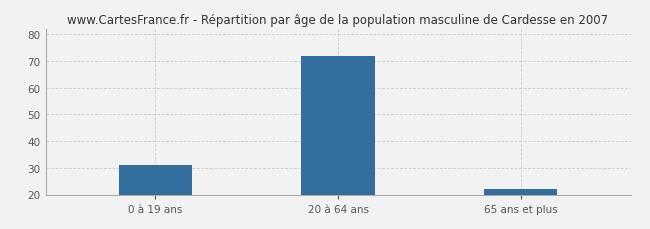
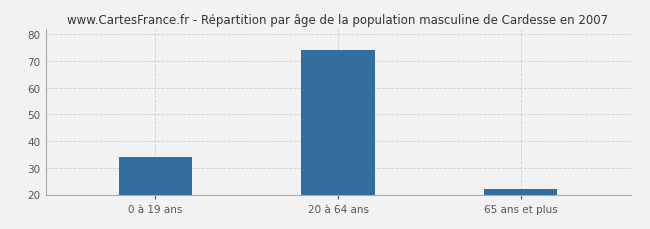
0 à 19 ans: 31 -> 34
20 à 64 ans: 72 -> 74
